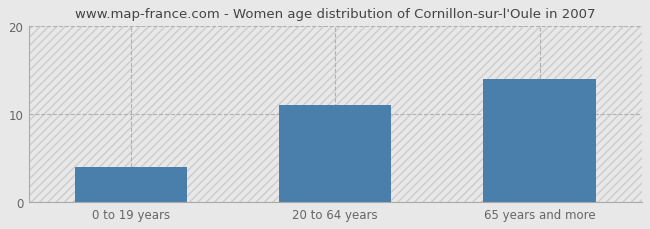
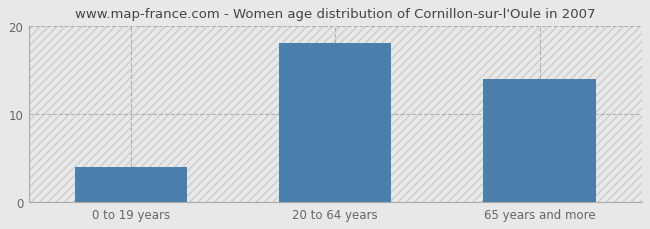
20 to 64 years: 11 -> 18
